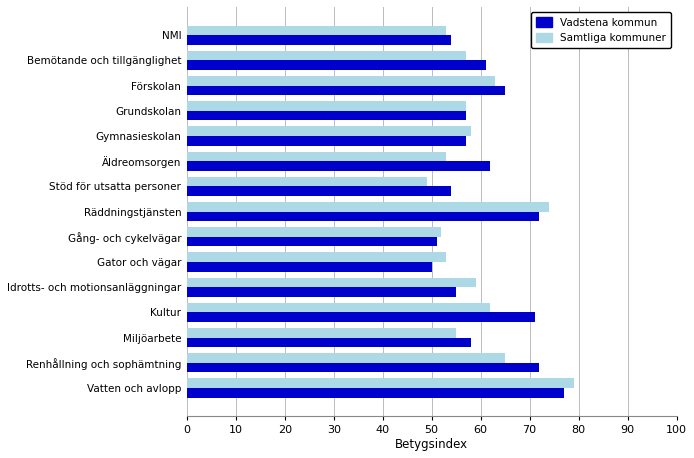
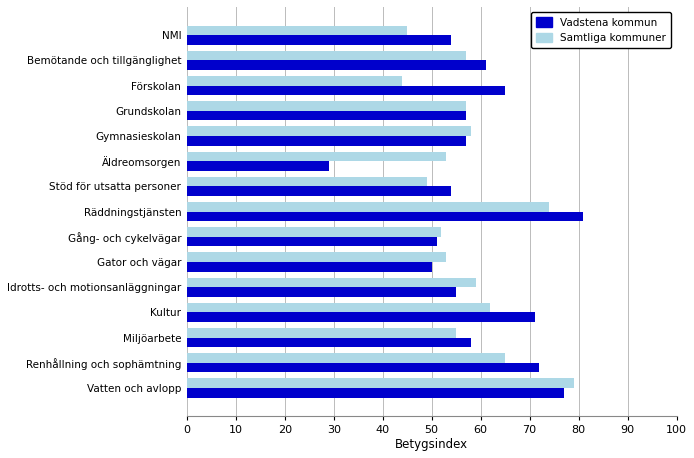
Samtliga kommuner/NMI: 53 -> 45
Samtliga kommuner/Förskolan: 63 -> 44
Vadstena kommun/Äldreomsorgen: 62 -> 29
Vadstena kommun/Räddningstjänsten: 72 -> 81
